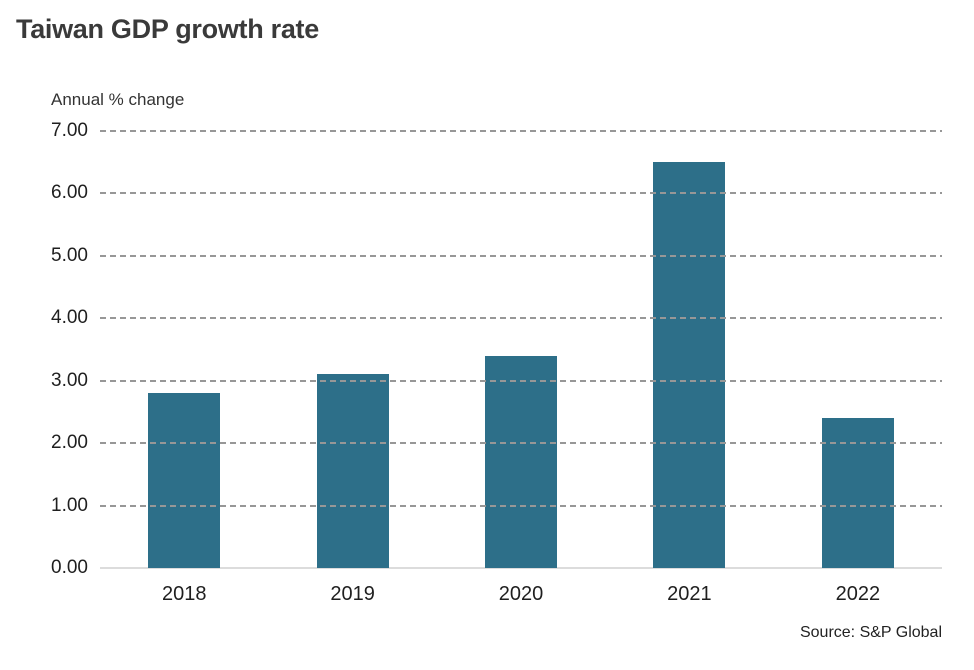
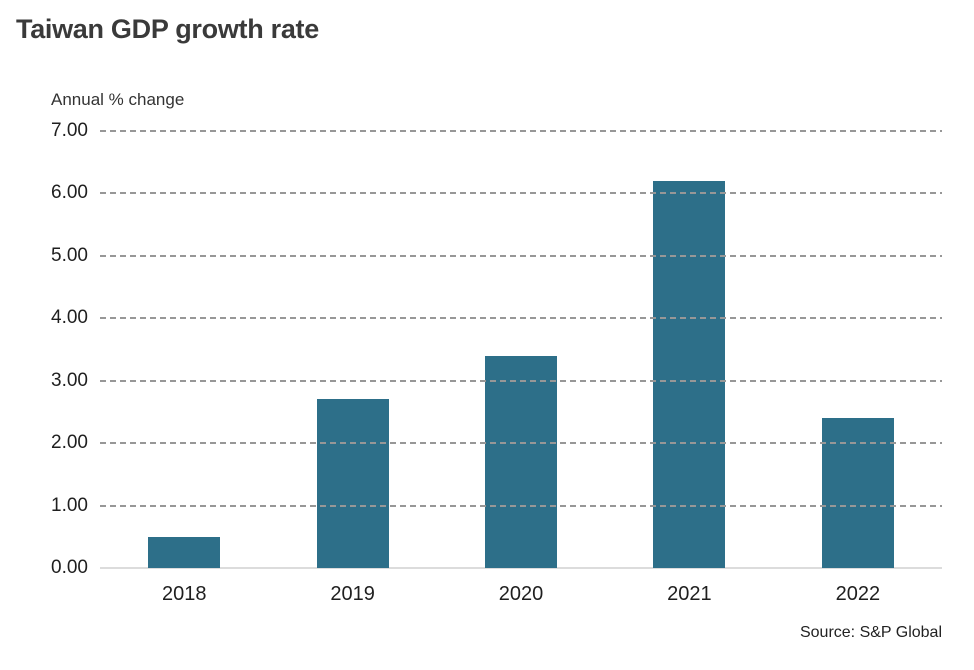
2018: 2.8 -> 0.5
2019: 3.1 -> 2.7
2021: 6.5 -> 6.2
